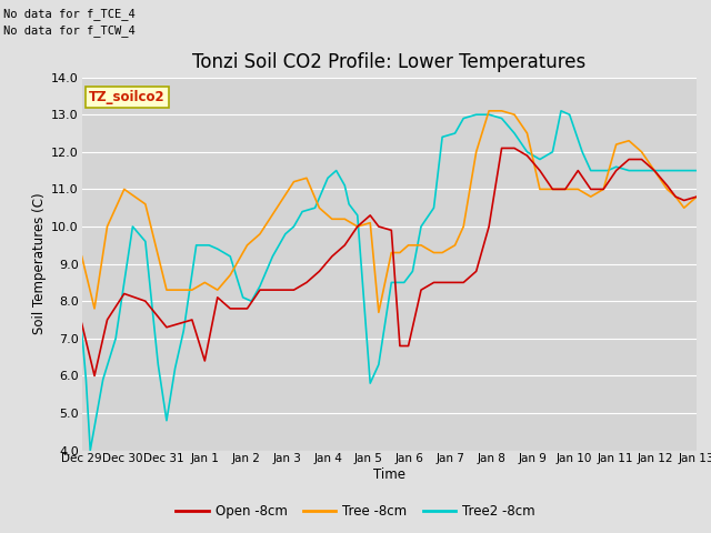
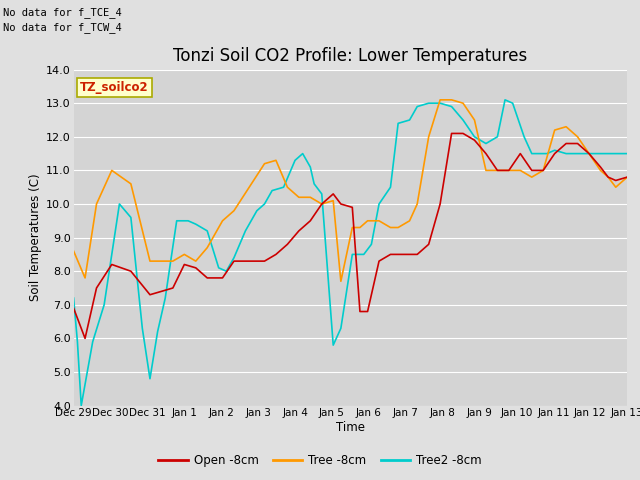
Open -8cm/Dec 29: 7.4 -> 6.9
Tree -8cm/Dec 29: 9.2 -> 8.6
Open -8cm/Jan 1: 6.4 -> 8.2
